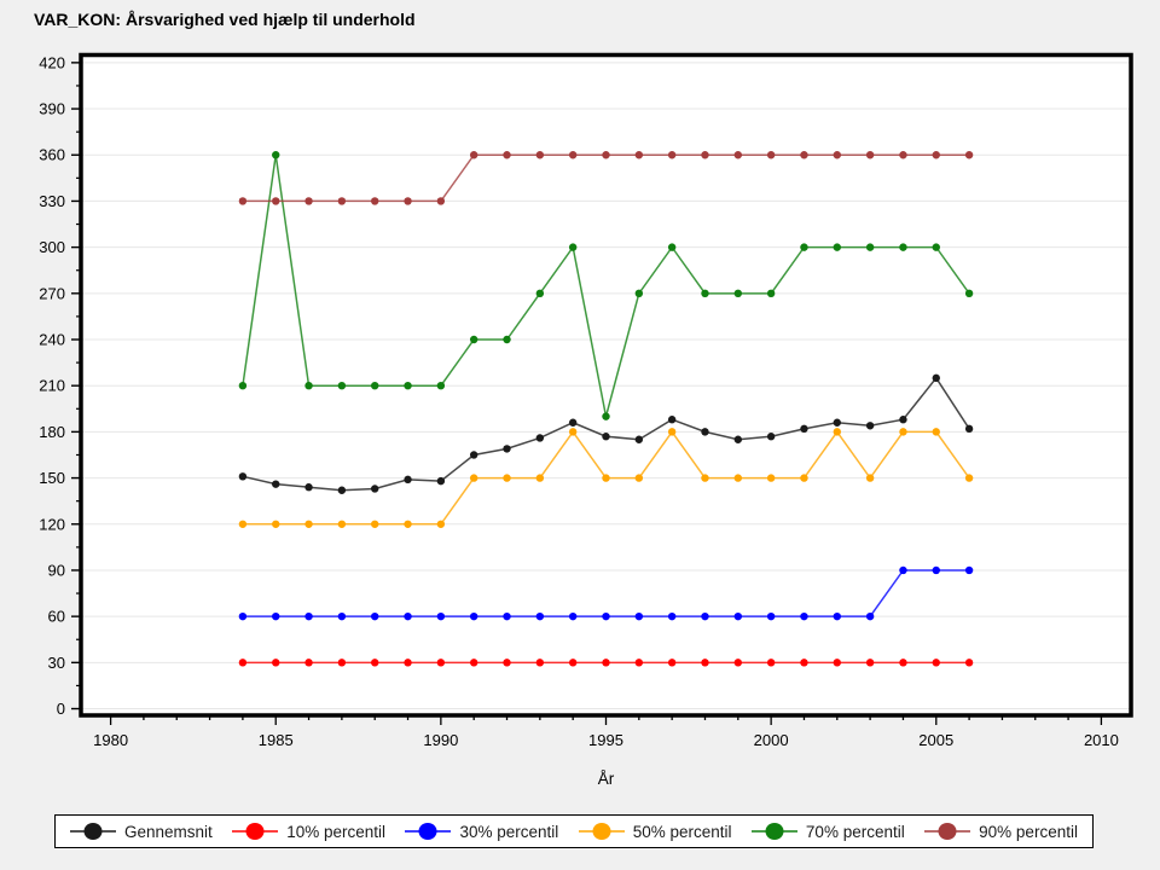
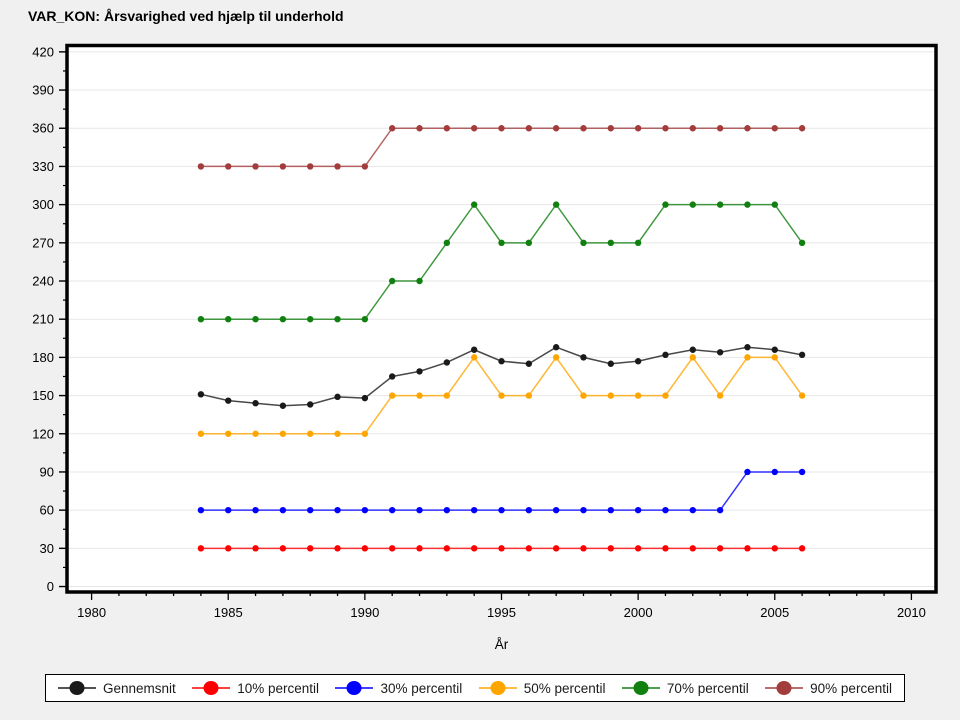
70% percentil/1985: 360 -> 210
70% percentil/1995: 190 -> 270
Gennemsnit/2005: 215 -> 186
